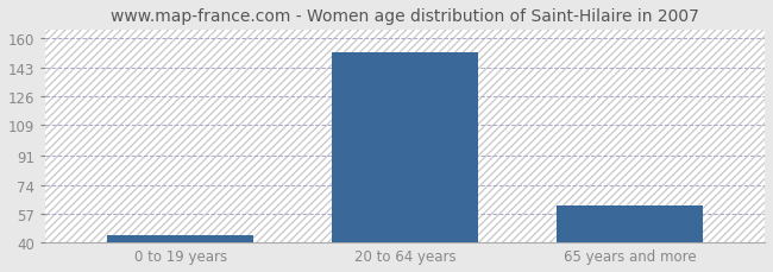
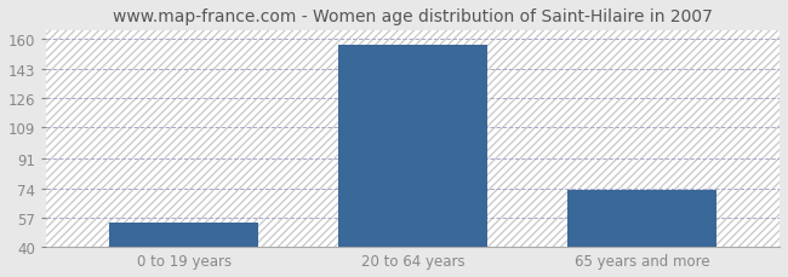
0 to 19 years: 44 -> 54
20 to 64 years: 152 -> 157
65 years and more: 62 -> 73
